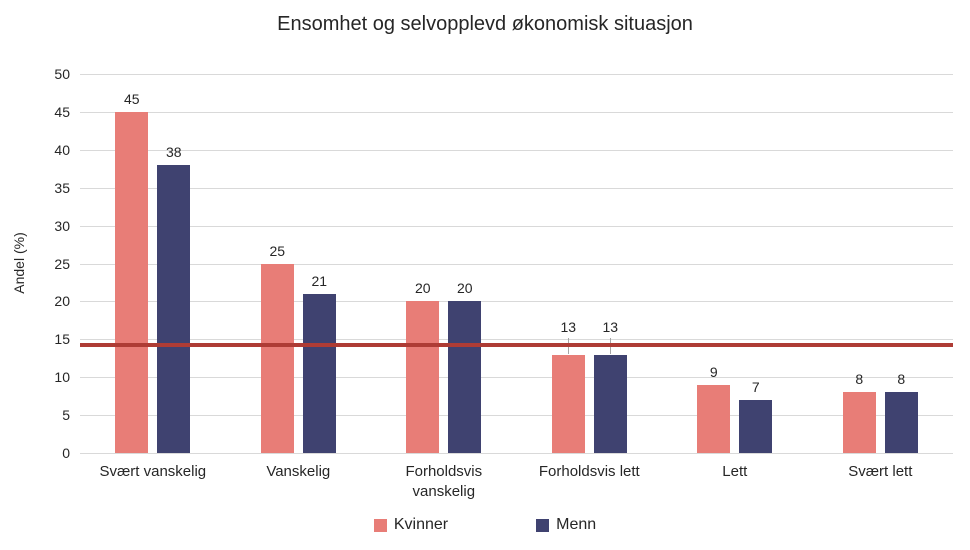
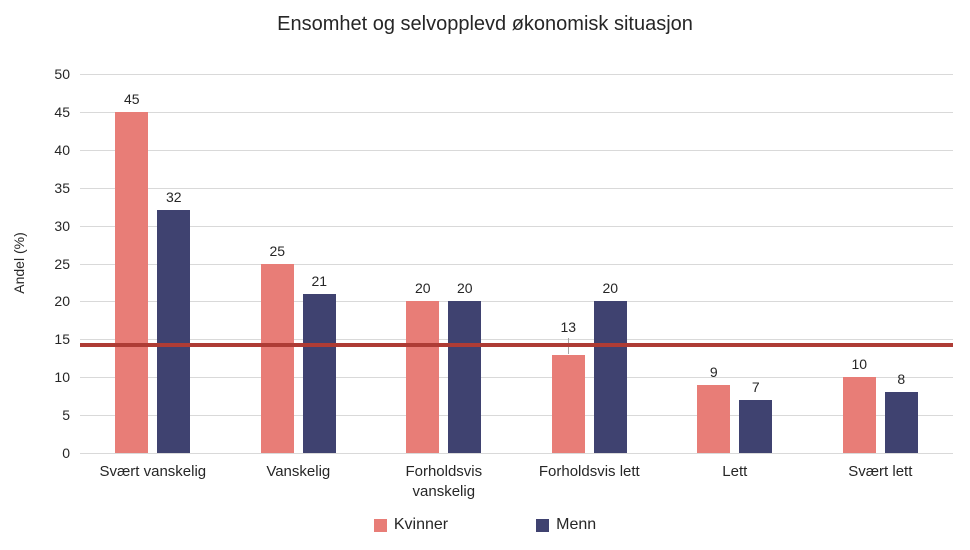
Menn/Svært vanskelig: 38 -> 32
Menn/Forholdsvis lett: 13 -> 20
Kvinner/Svært lett: 8 -> 10
